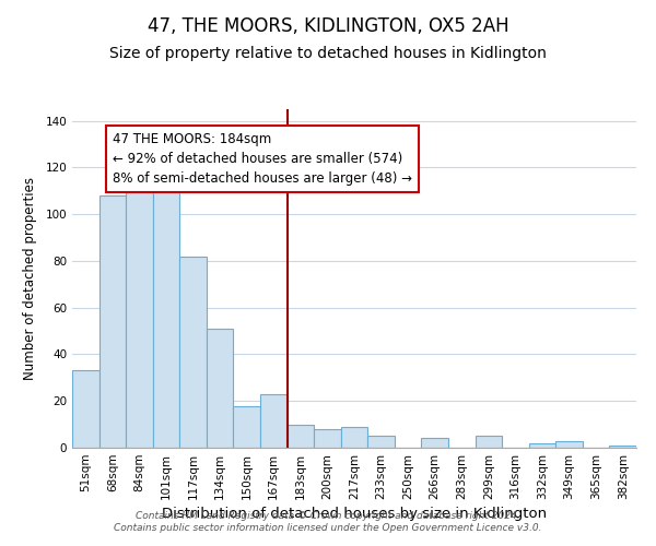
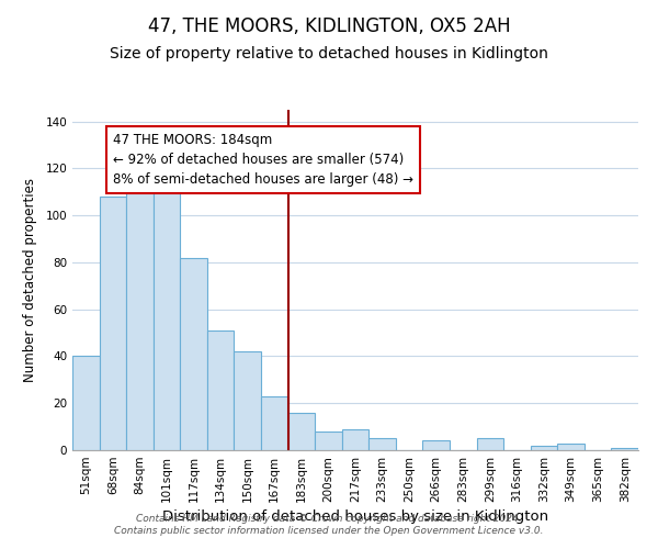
51sqm: 33 -> 40
150sqm: 18 -> 42
183sqm: 10 -> 16
